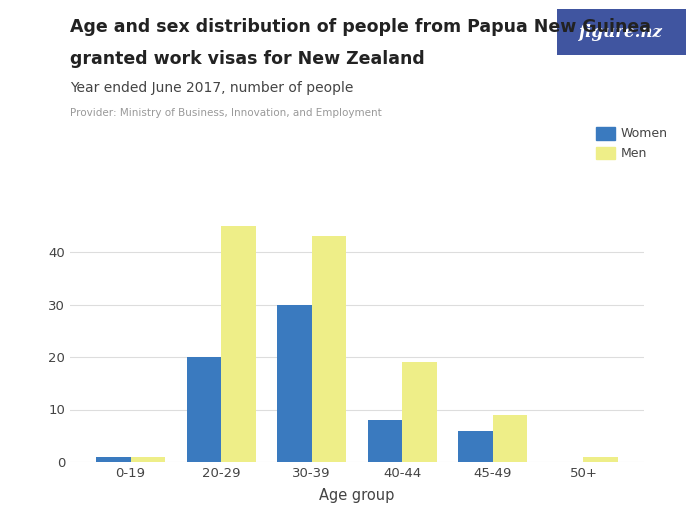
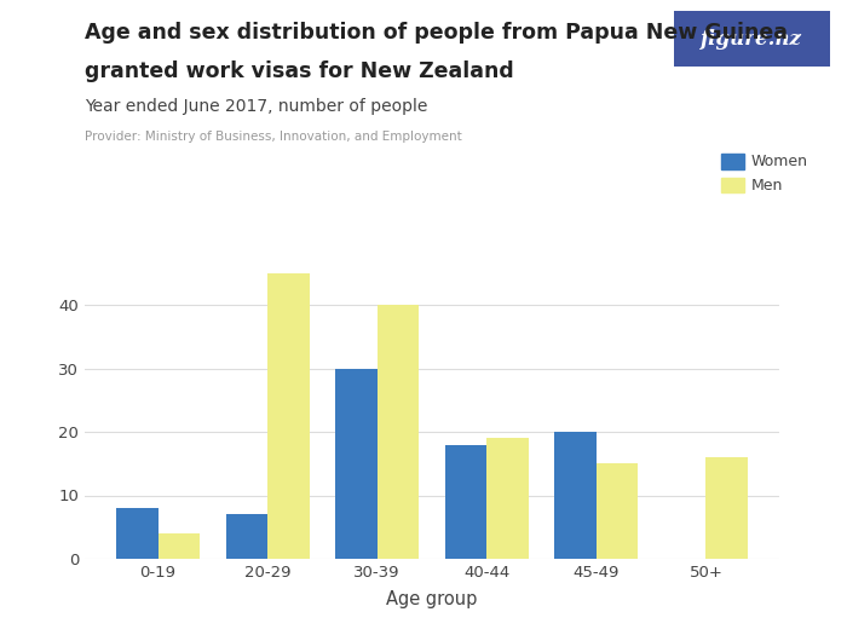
Women/0-19: 1 -> 8
Men/0-19: 1 -> 4
Women/20-29: 20 -> 7
Men/30-39: 43 -> 40
Women/40-44: 8 -> 18
Women/45-49: 6 -> 20
Men/45-49: 9 -> 15
Men/50+: 1 -> 16
